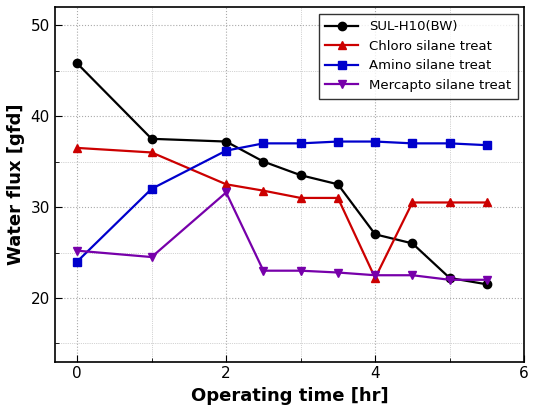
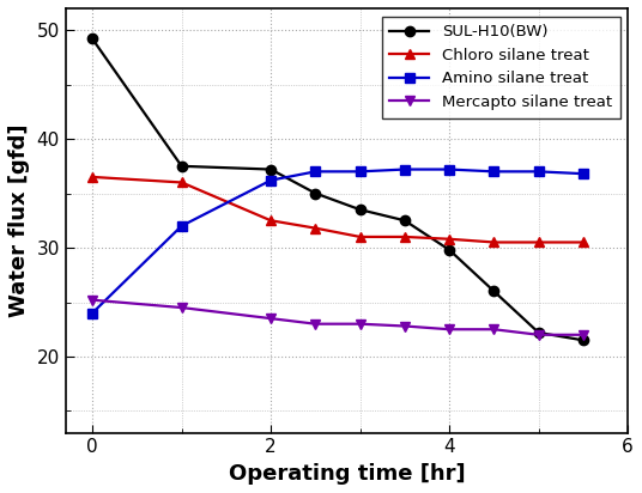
SUL-H10(BW)/0: 45.8 -> 49.2
Mercapto silane treat/2: 31.6 -> 23.5
SUL-H10(BW)/4: 27.0 -> 29.8
Chloro silane treat/4: 22.2 -> 30.8
